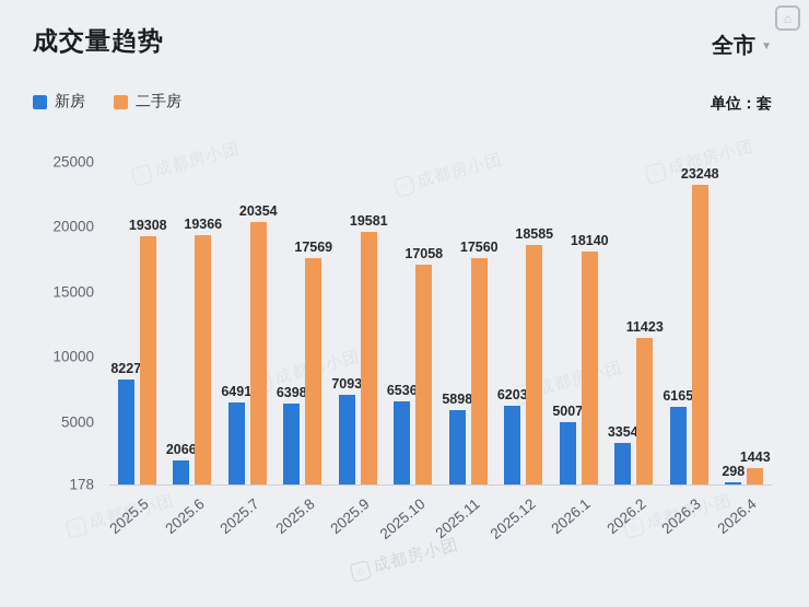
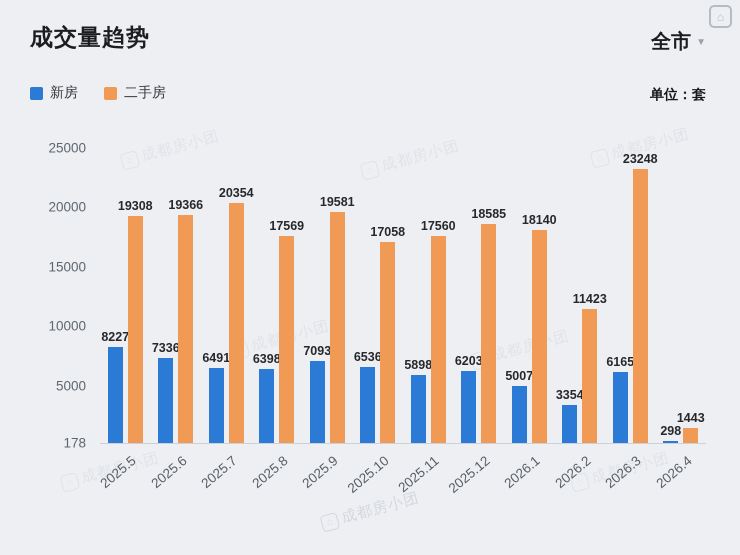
新房/2025.6: 2066 -> 7336
